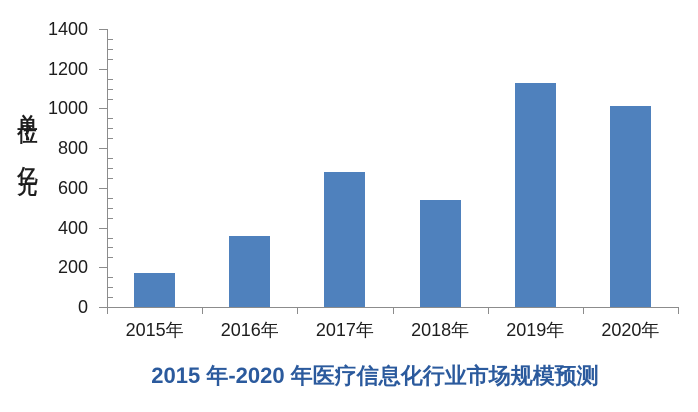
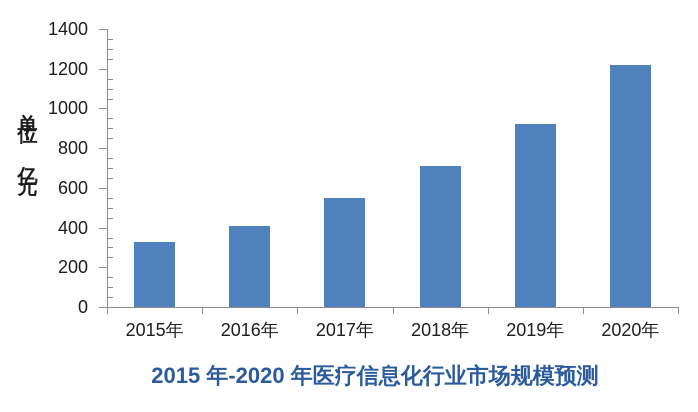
2015年: 170 -> 330
2016年: 360 -> 410
2017年: 680 -> 550
2018年: 540 -> 710
2019年: 1130 -> 920
2020年: 1010 -> 1220
